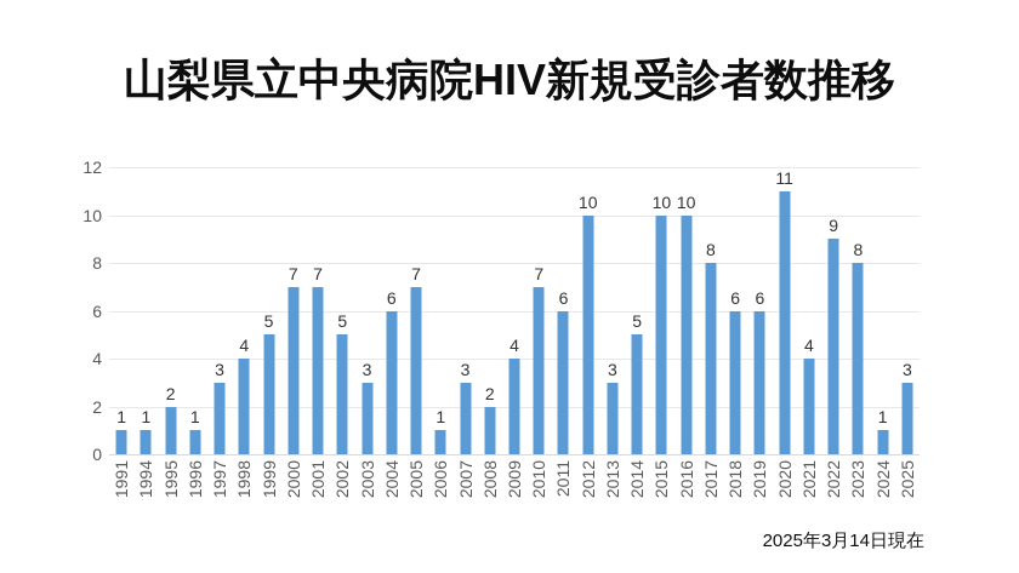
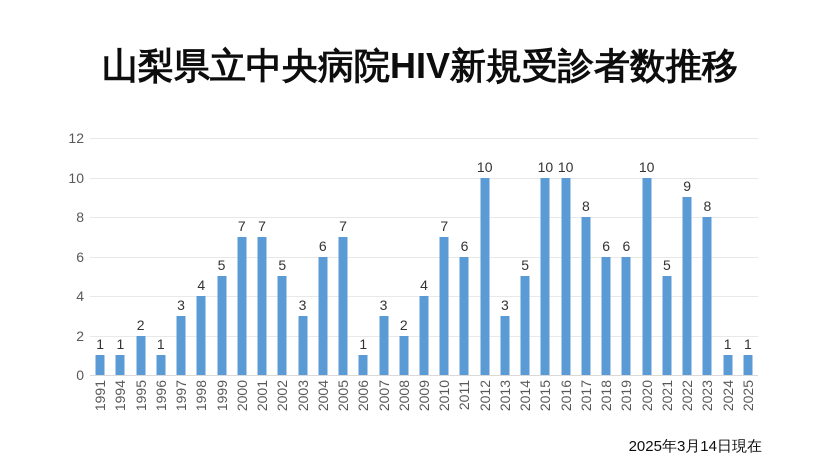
2020: 11 -> 10
2021: 4 -> 5
2025: 3 -> 1
